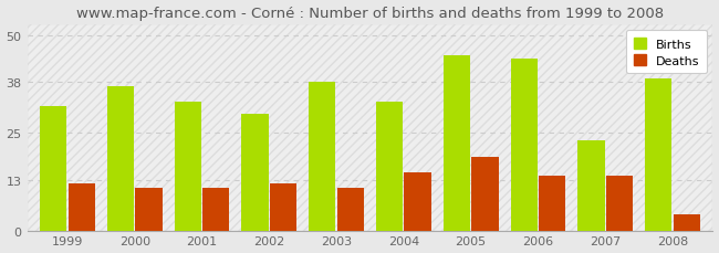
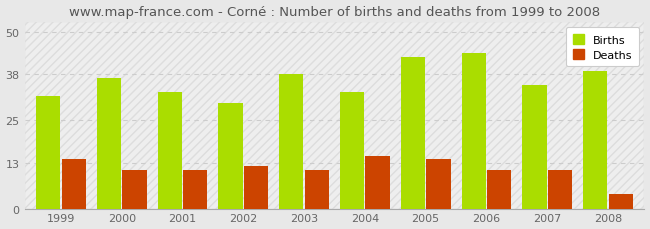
Deaths/1999: 12 -> 14
Births/2005: 45 -> 43
Deaths/2005: 19 -> 14
Deaths/2006: 14 -> 11
Births/2007: 23 -> 35
Deaths/2007: 14 -> 11
